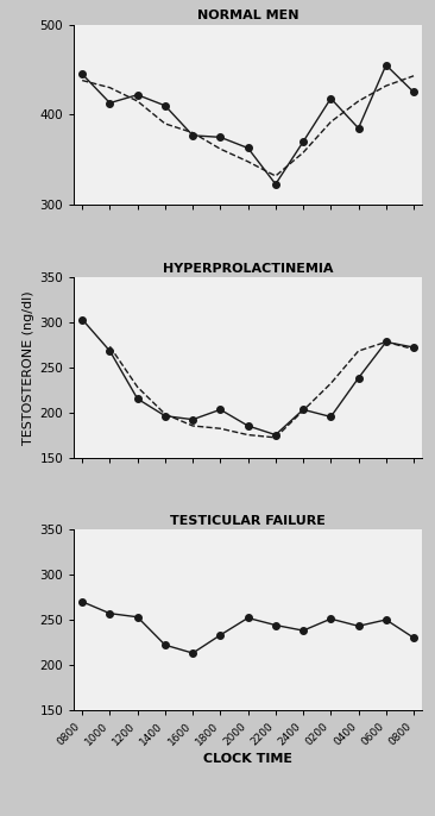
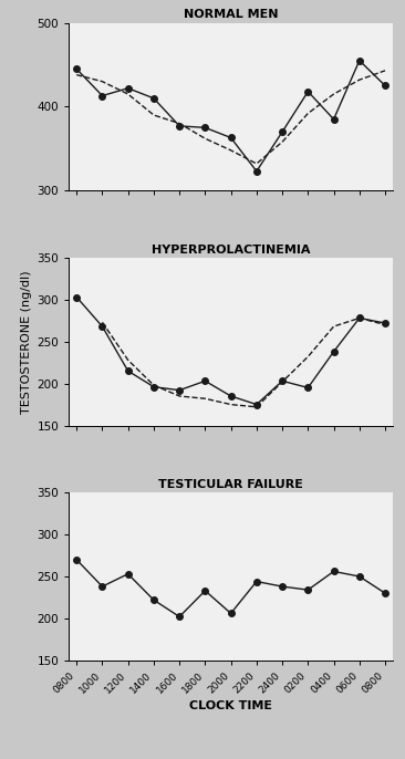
TESTICULAR FAILURE/1000: 257 -> 238
TESTICULAR FAILURE/1600: 213 -> 202
TESTICULAR FAILURE/2000: 252 -> 206
TESTICULAR FAILURE/0200: 251 -> 234
TESTICULAR FAILURE/0400: 243 -> 256
